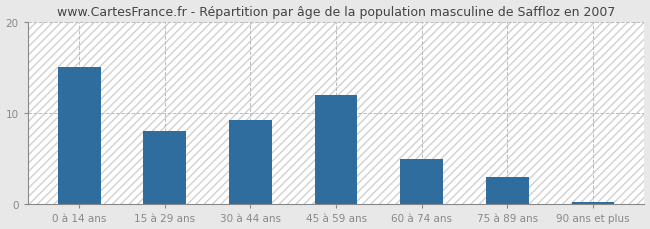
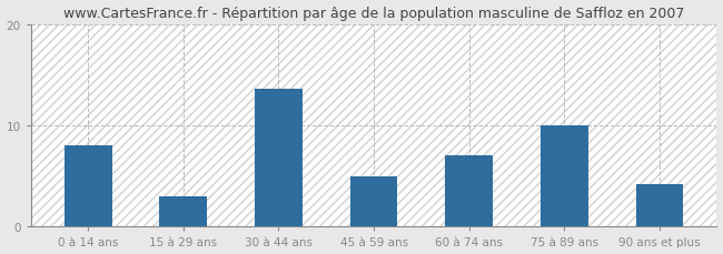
0 à 14 ans: 15.0 -> 8.0
15 à 29 ans: 8.0 -> 3.0
30 à 44 ans: 9.2 -> 13.6
45 à 59 ans: 12.0 -> 5.0
60 à 74 ans: 5.0 -> 7.0
75 à 89 ans: 3.0 -> 10.0
90 ans et plus: 0.3 -> 4.2
